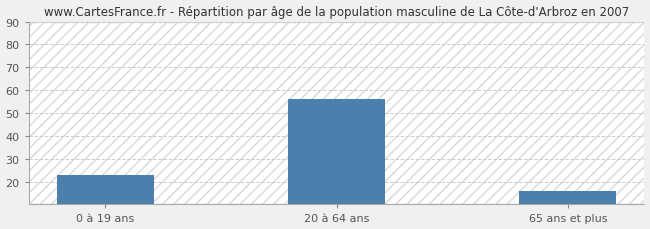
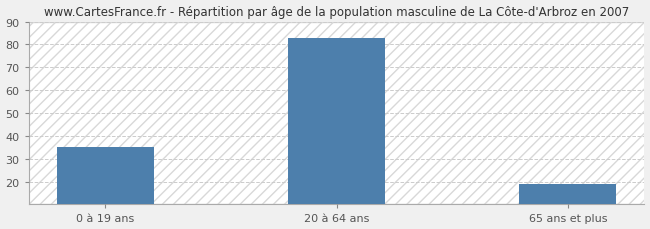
0 à 19 ans: 23 -> 35
20 à 64 ans: 56 -> 83
65 ans et plus: 16 -> 19
